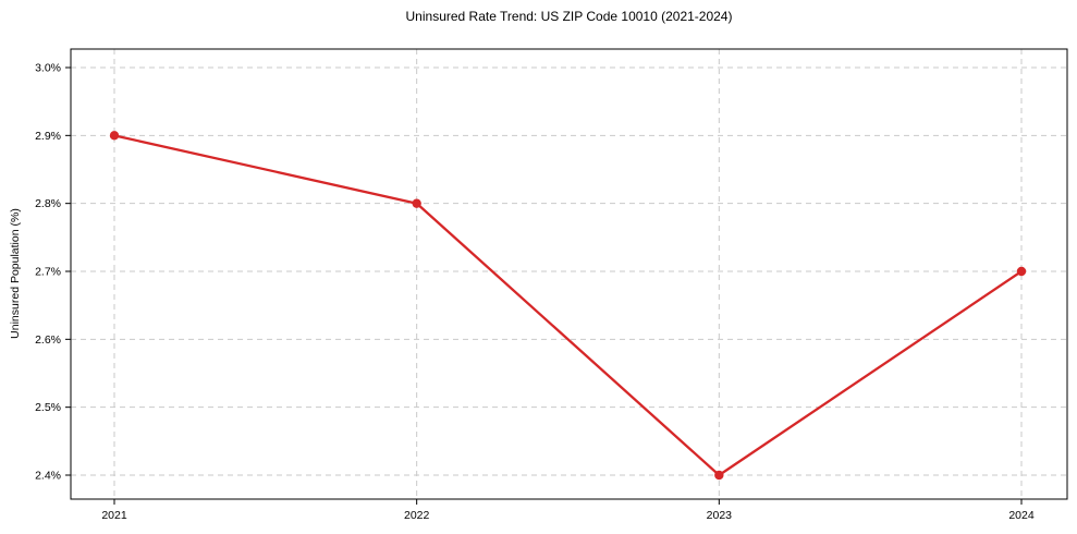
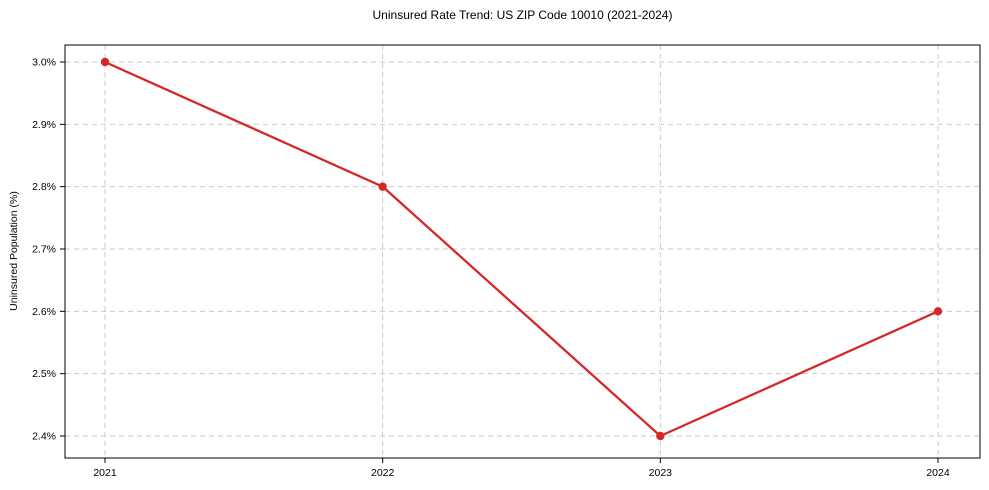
2021: 2.9% -> 3.0%
2024: 2.7% -> 2.6%
